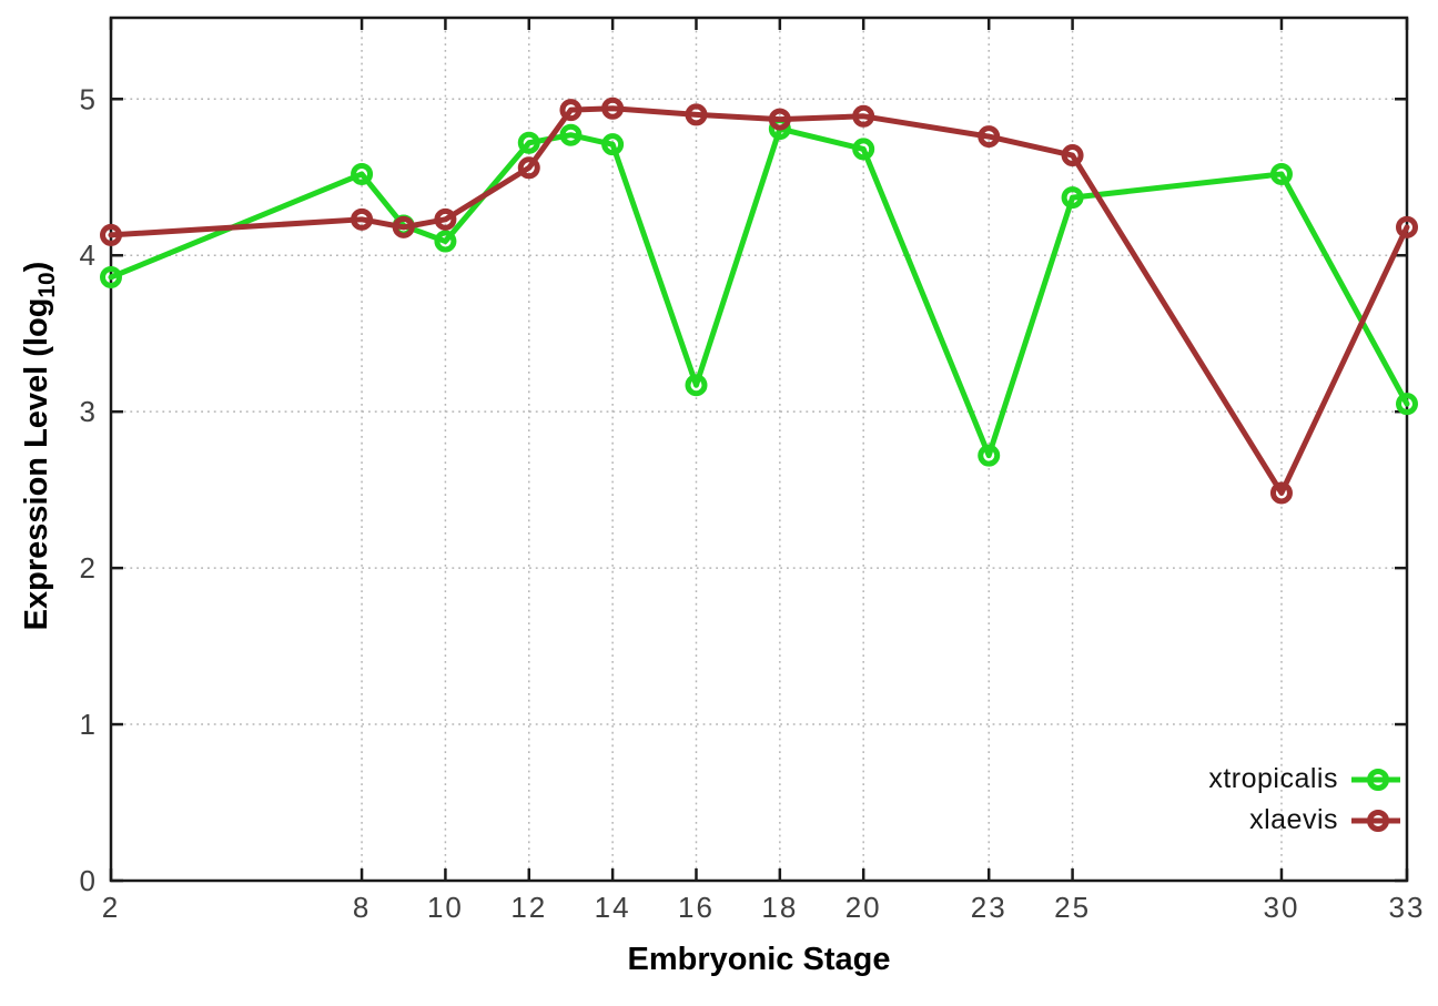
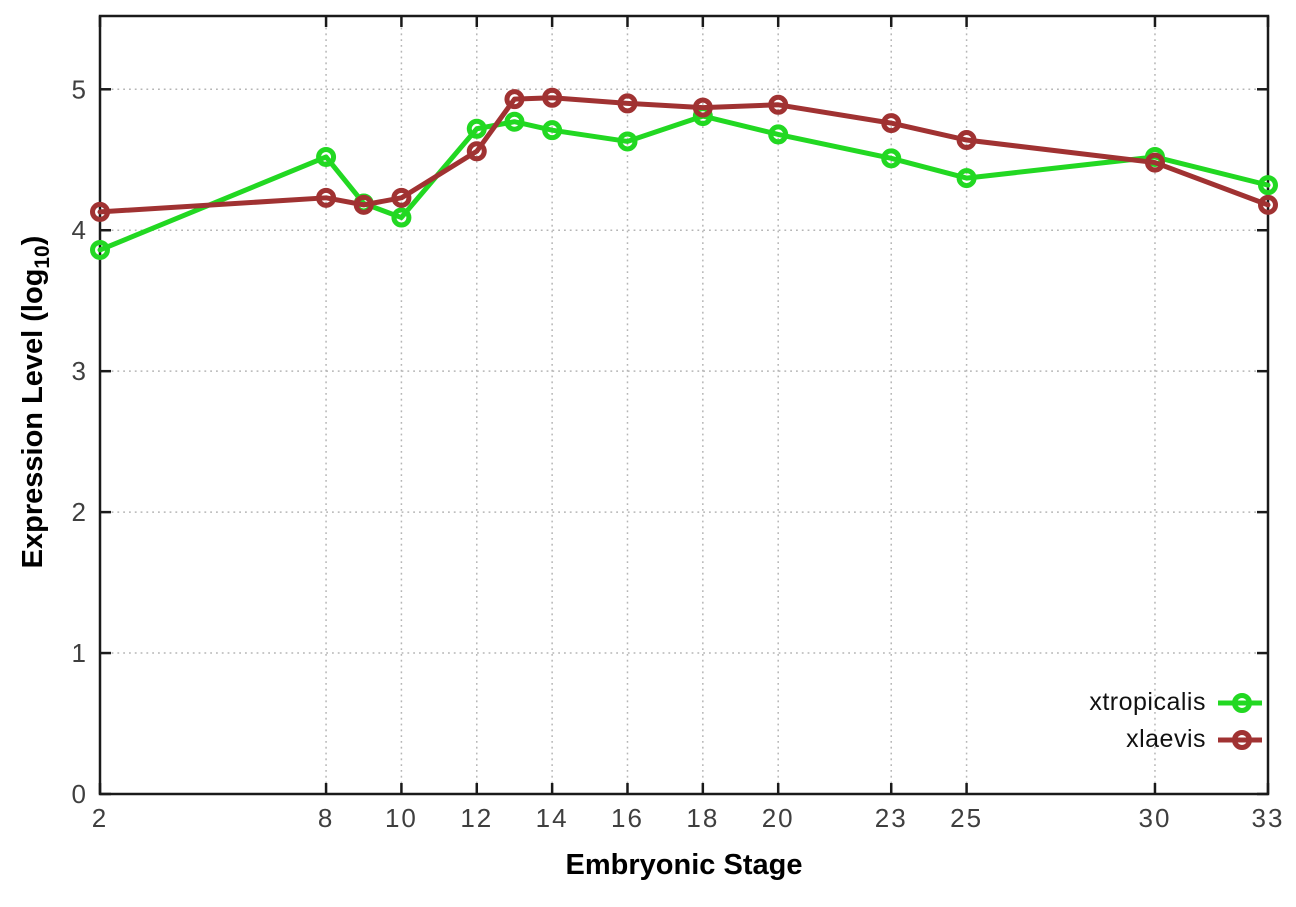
xtropicalis/16: 3.17 -> 4.63
xtropicalis/23: 2.72 -> 4.51
xlaevis/30: 2.48 -> 4.48
xtropicalis/33: 3.05 -> 4.32
